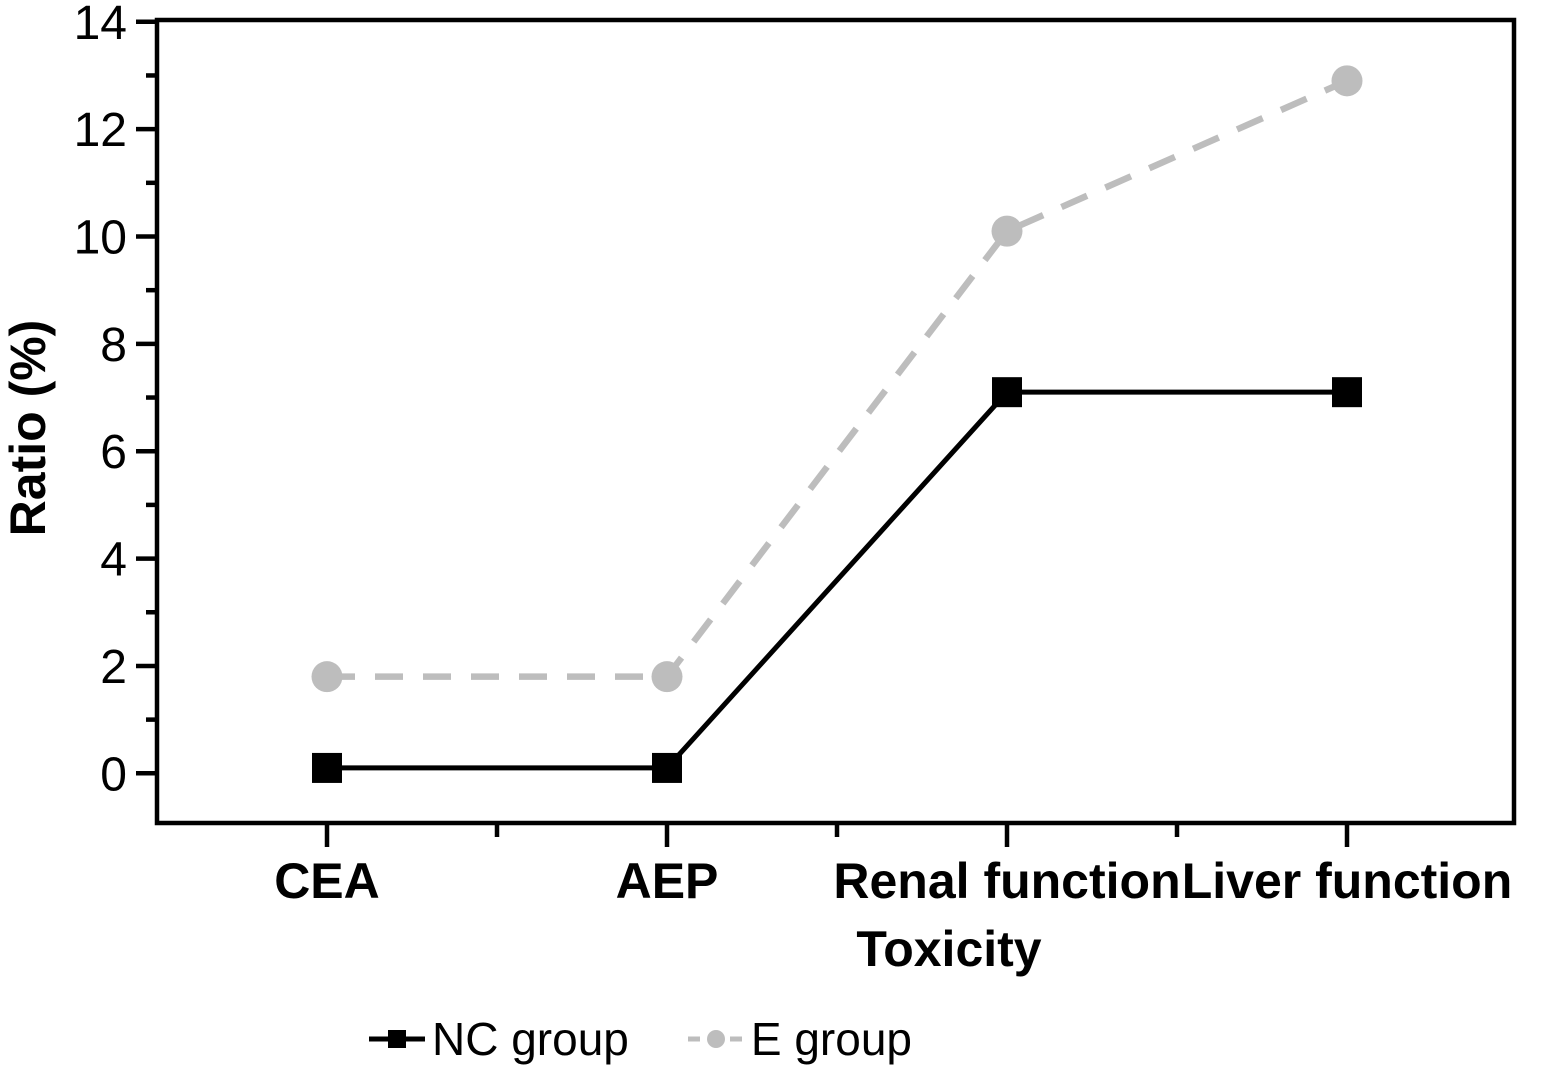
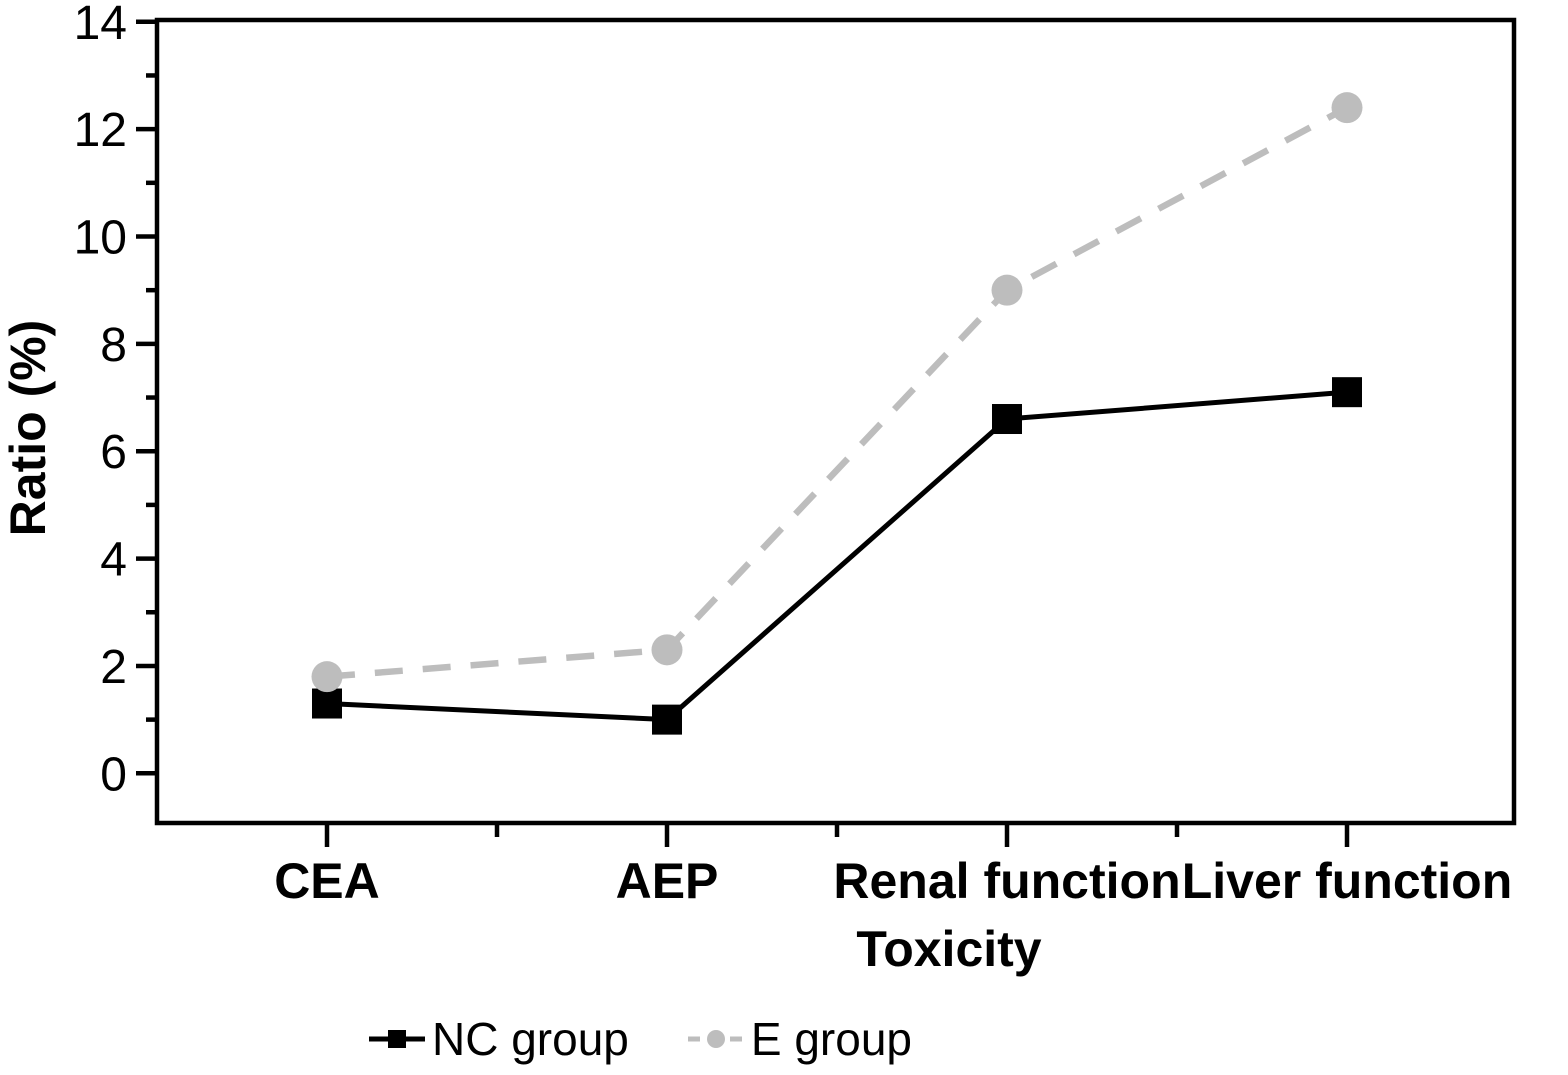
NC group/CEA: 0.1 -> 1.3
NC group/AEP: 0.1 -> 1.0
E group/AEP: 1.8 -> 2.3
NC group/Renal function: 7.1 -> 6.6
E group/Renal function: 10.1 -> 9.0
E group/Liver function: 12.9 -> 12.4
